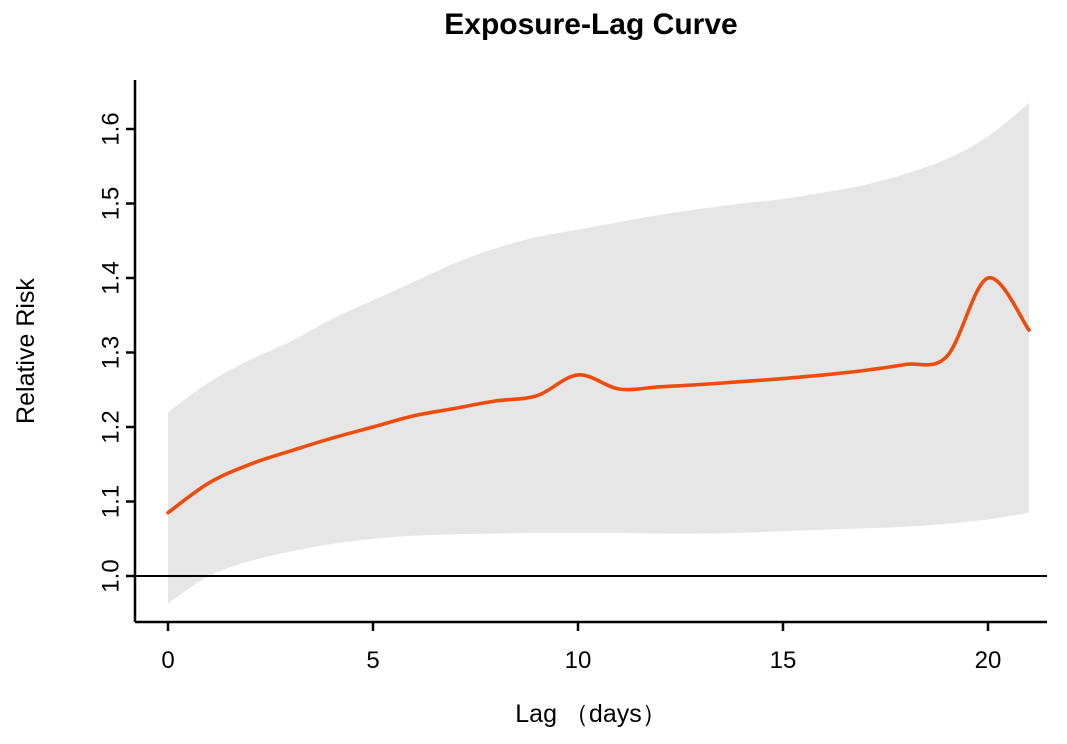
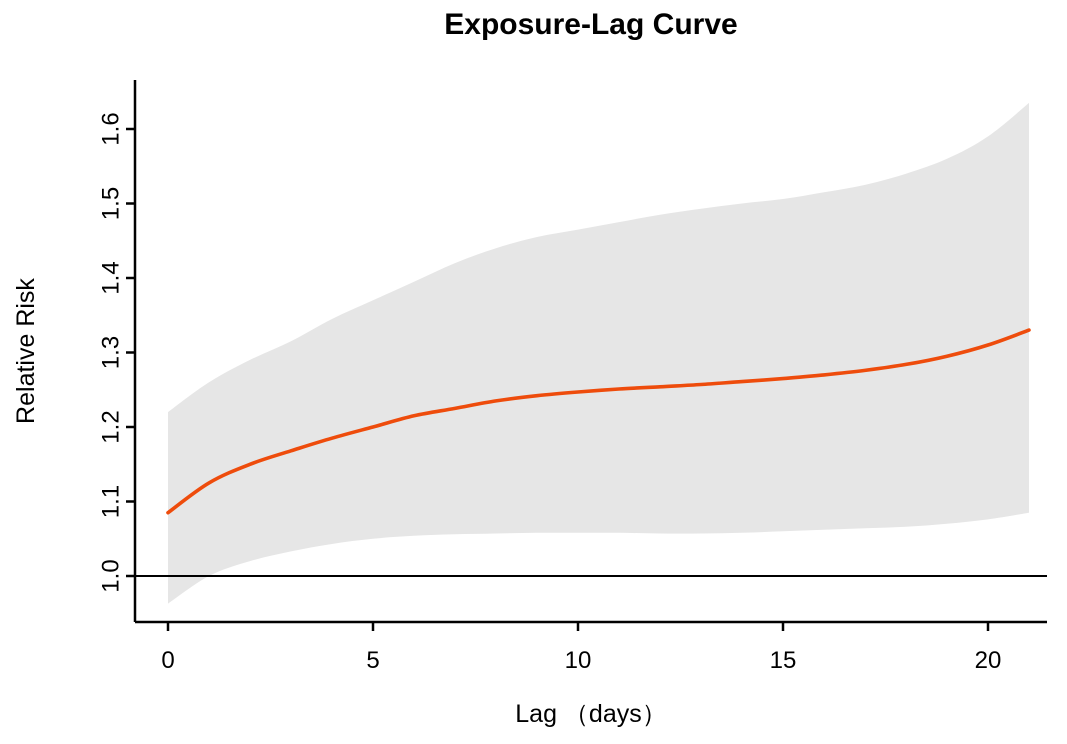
10: 1.27 -> 1.25
20: 1.40 -> 1.31
